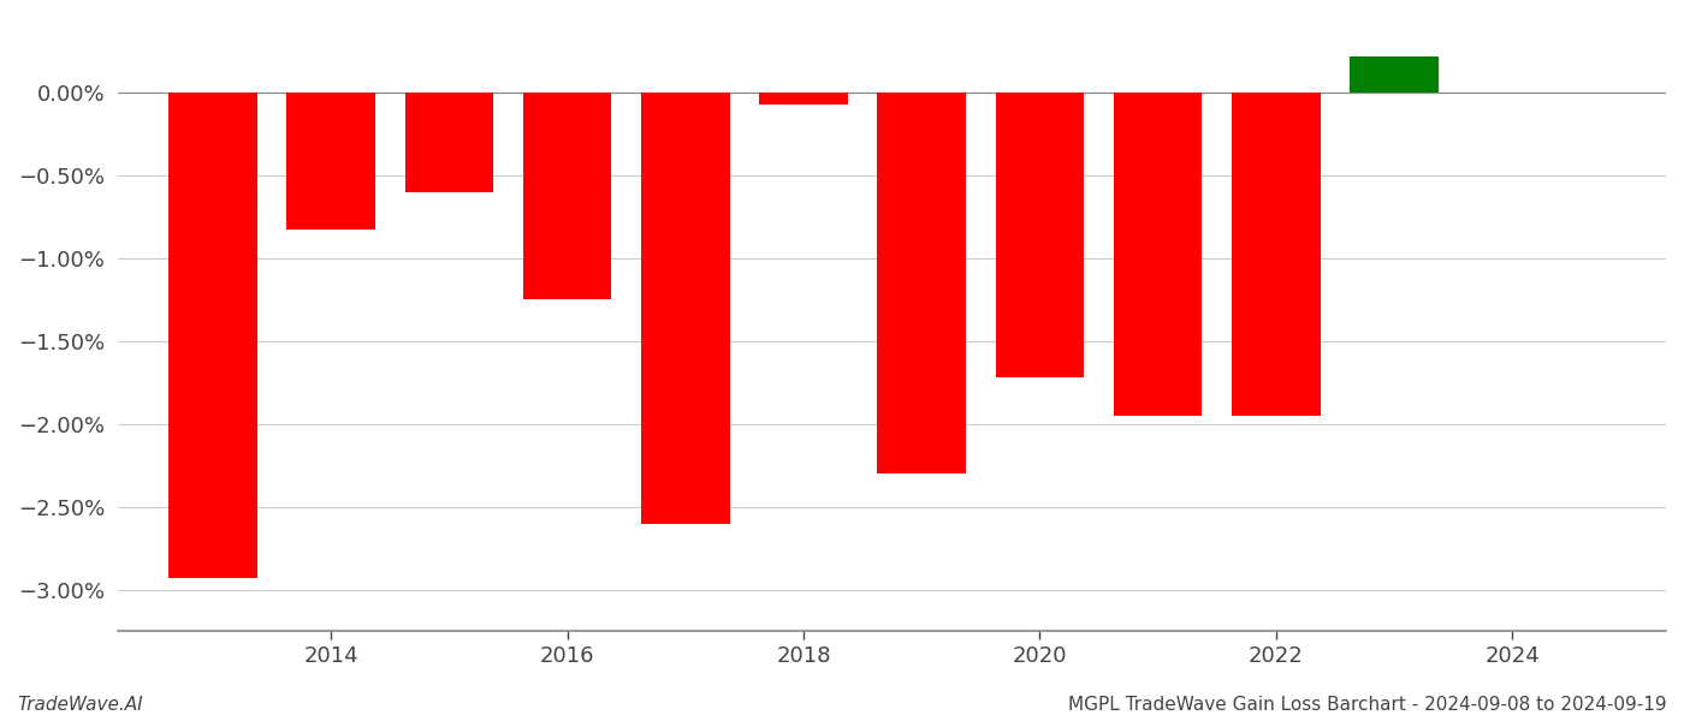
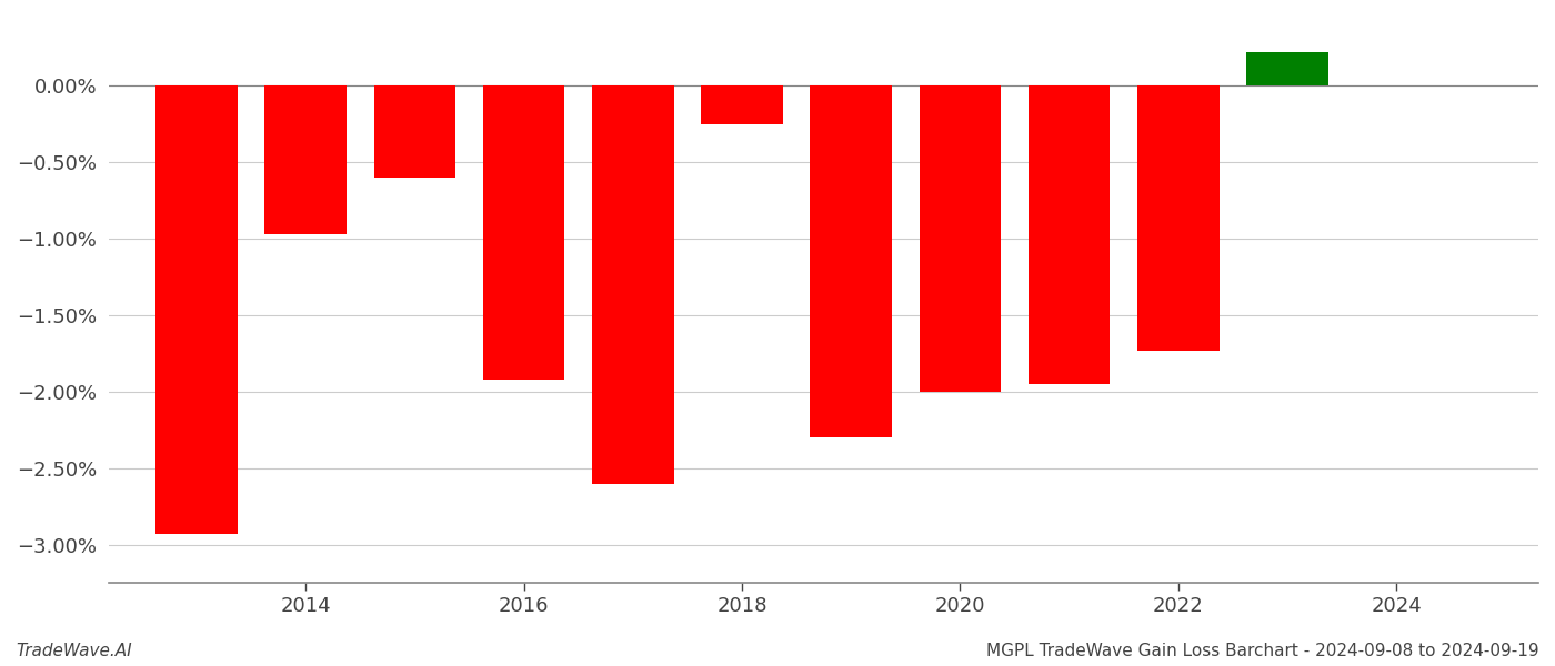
2014: -0.83% -> -0.97%
2016: -1.25% -> -1.92%
2018: -0.07% -> -0.25%
2020: -1.72% -> -2.00%
2022: -1.95% -> -1.73%
